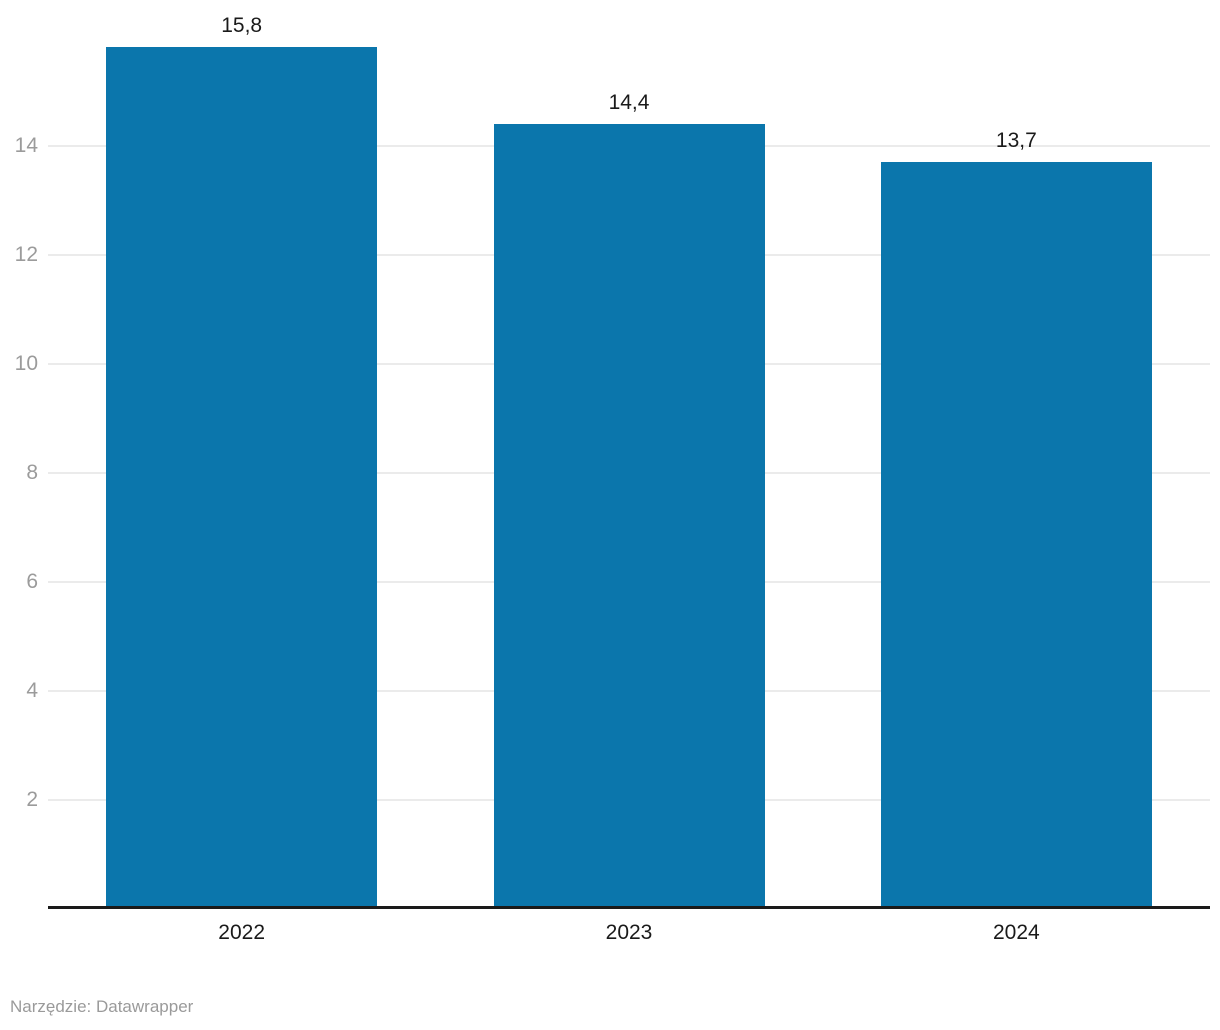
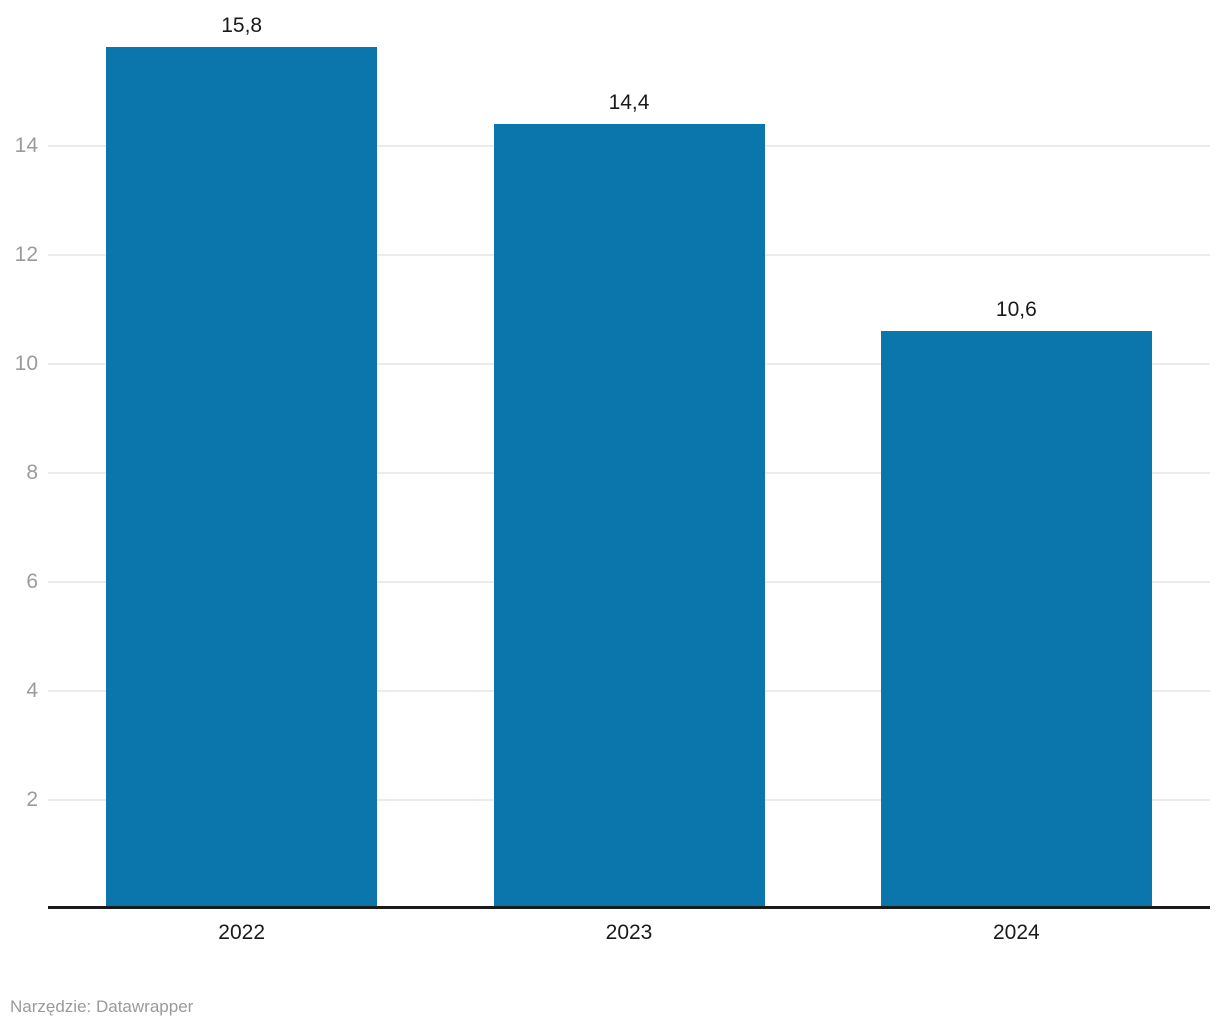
2024: 13,7 -> 10,6
